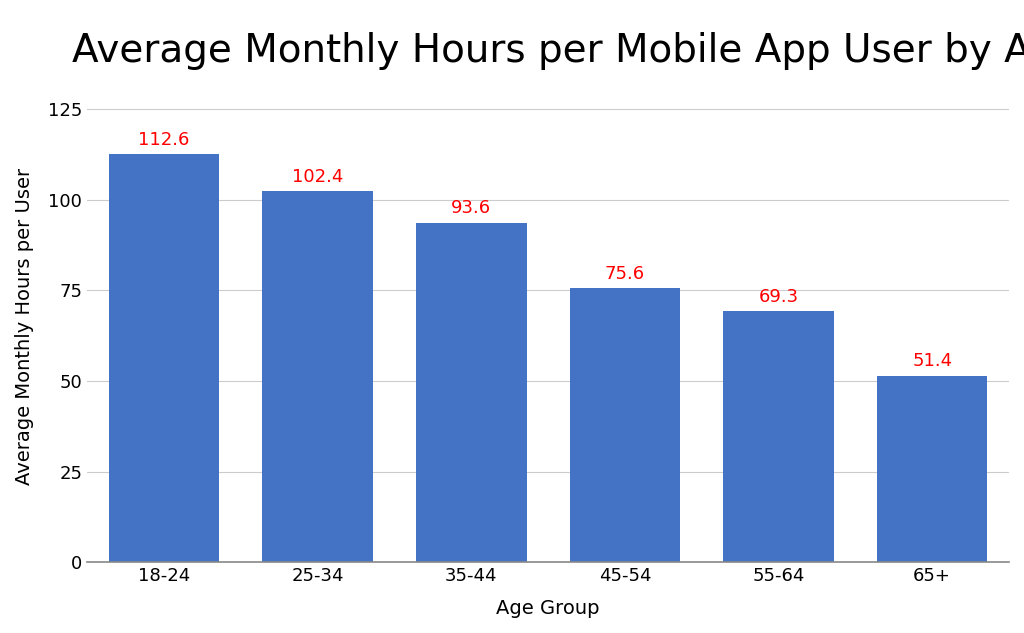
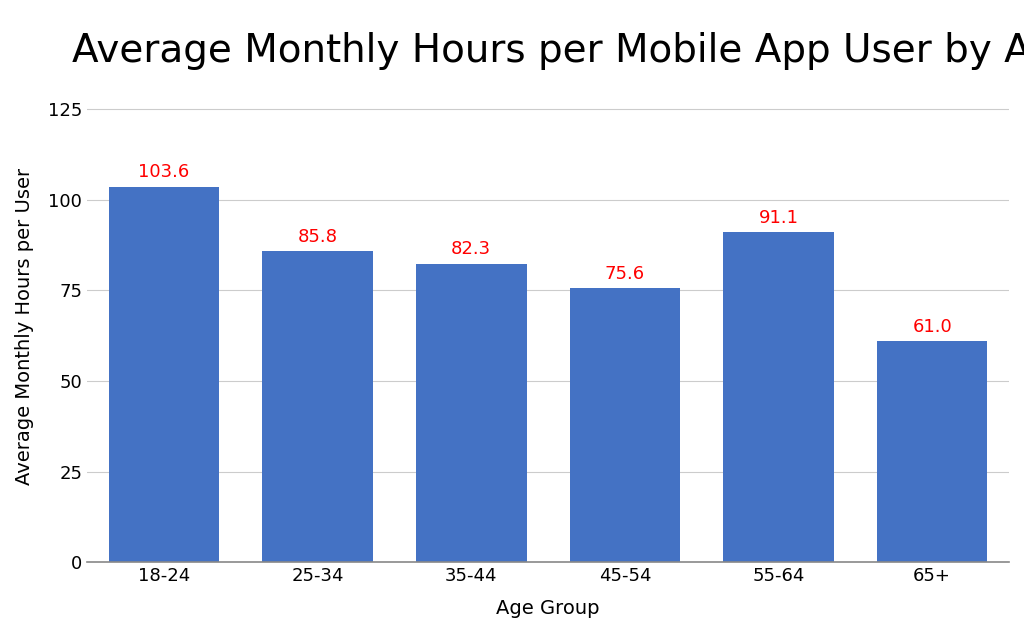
18-24: 112.6 -> 103.6
25-34: 102.4 -> 85.8
35-44: 93.6 -> 82.3
55-64: 69.3 -> 91.1
65+: 51.4 -> 61.0
